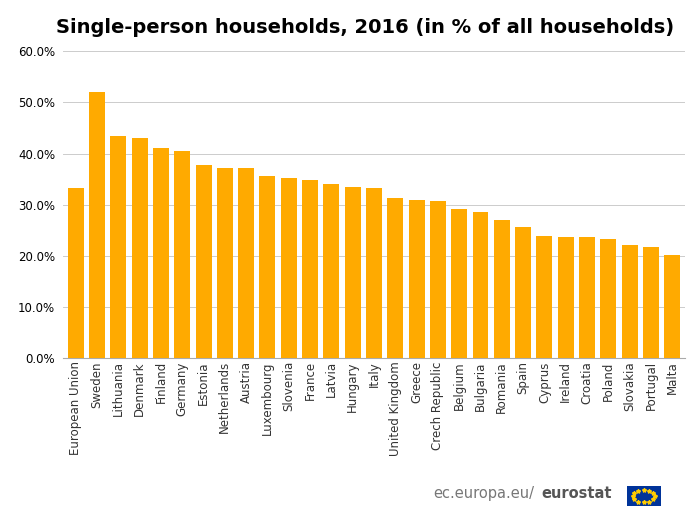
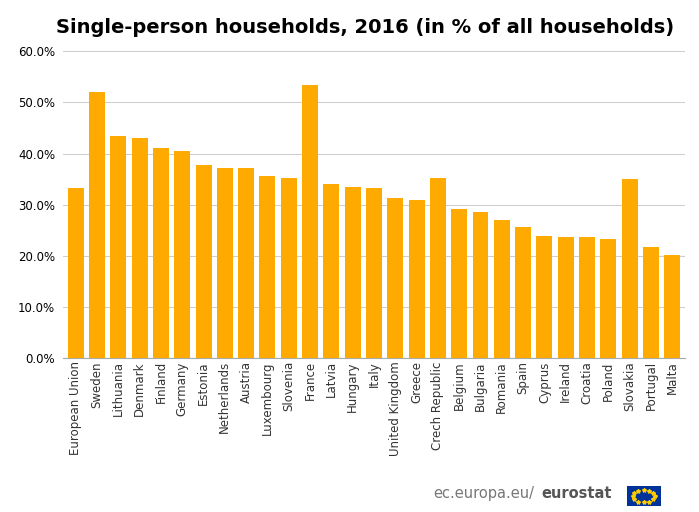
France: 34.8% -> 53.4%
Crech Republic: 30.7% -> 35.2%
Slovakia: 22.1% -> 35.0%
